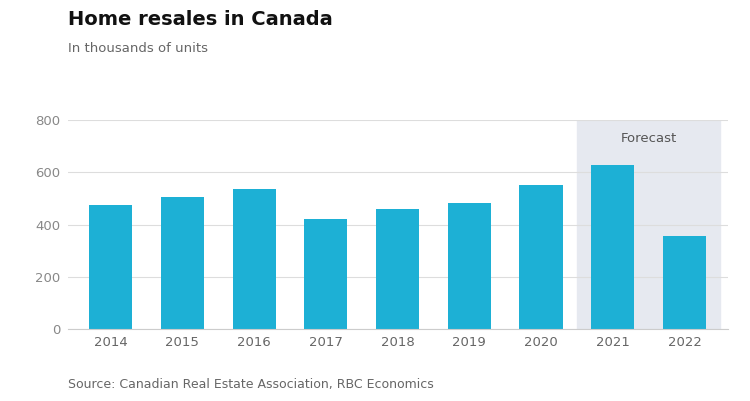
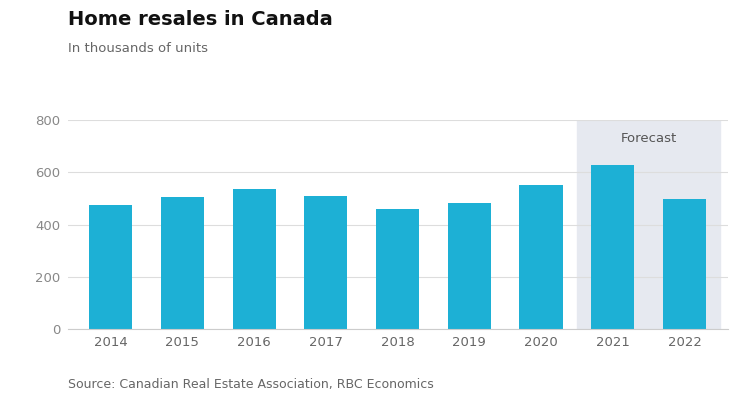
2017: 420 -> 508
2022: 355 -> 498
